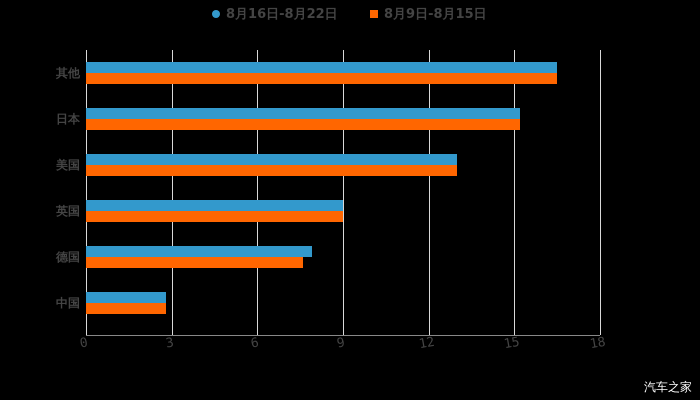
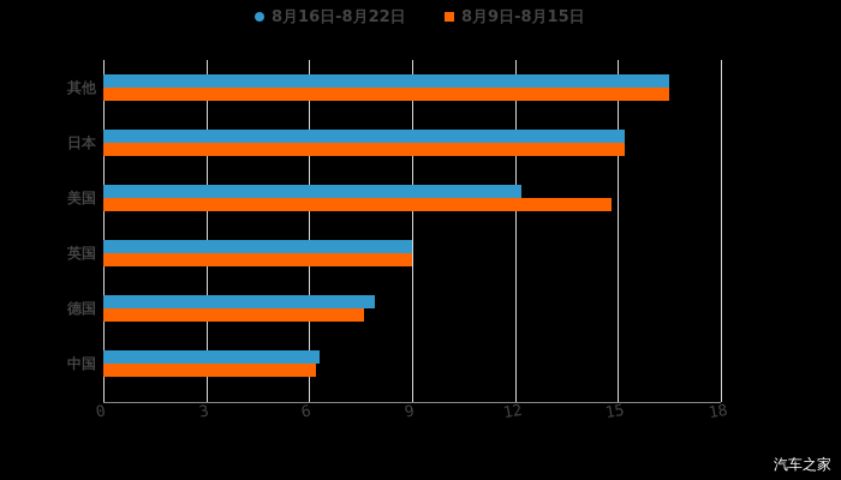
8月16日-8月22日/美国: 13.0 -> 12.2
8月9日-8月15日/美国: 13.0 -> 14.8
8月16日-8月22日/中国: 2.8 -> 6.3
8月9日-8月15日/中国: 2.8 -> 6.2
